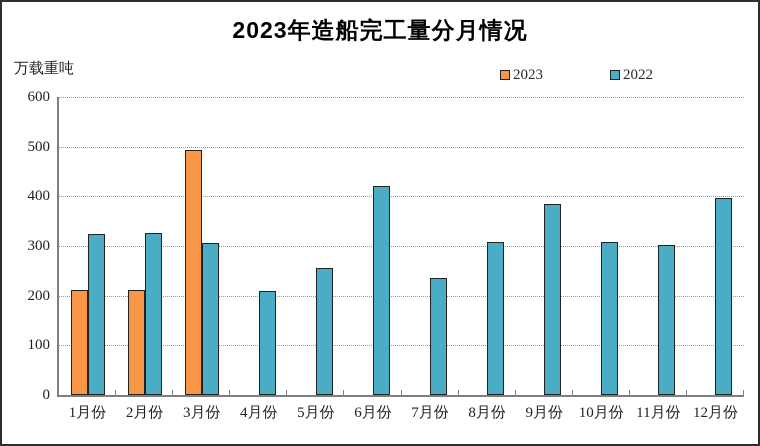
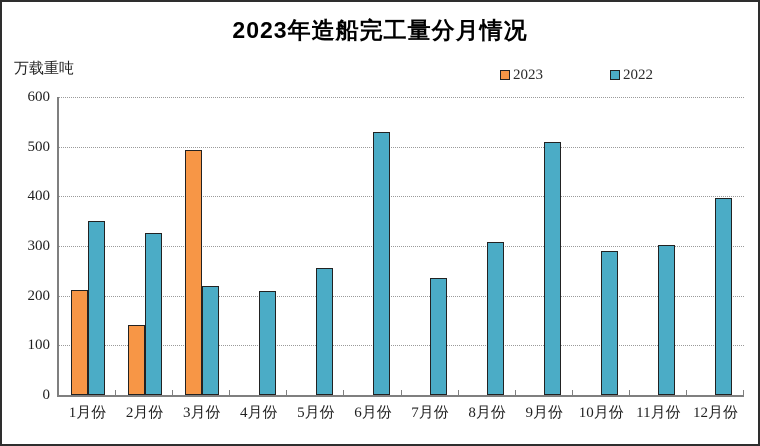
2022/1月份: 320 -> 350
2023/2月份: 210 -> 140
2022/3月份: 310 -> 220
2022/6月份: 420 -> 530
2022/9月份: 380 -> 510
2022/10月份: 310 -> 290
